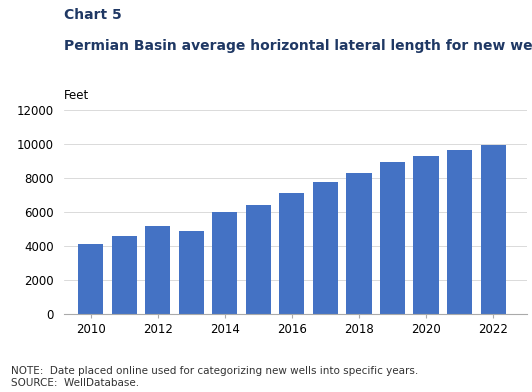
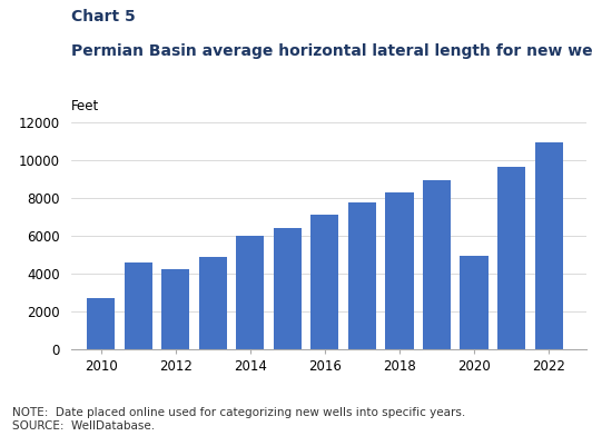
2010: 4100 -> 2700
2012: 5200 -> 4200
2020: 9300 -> 4900
2022: 10000 -> 10900
